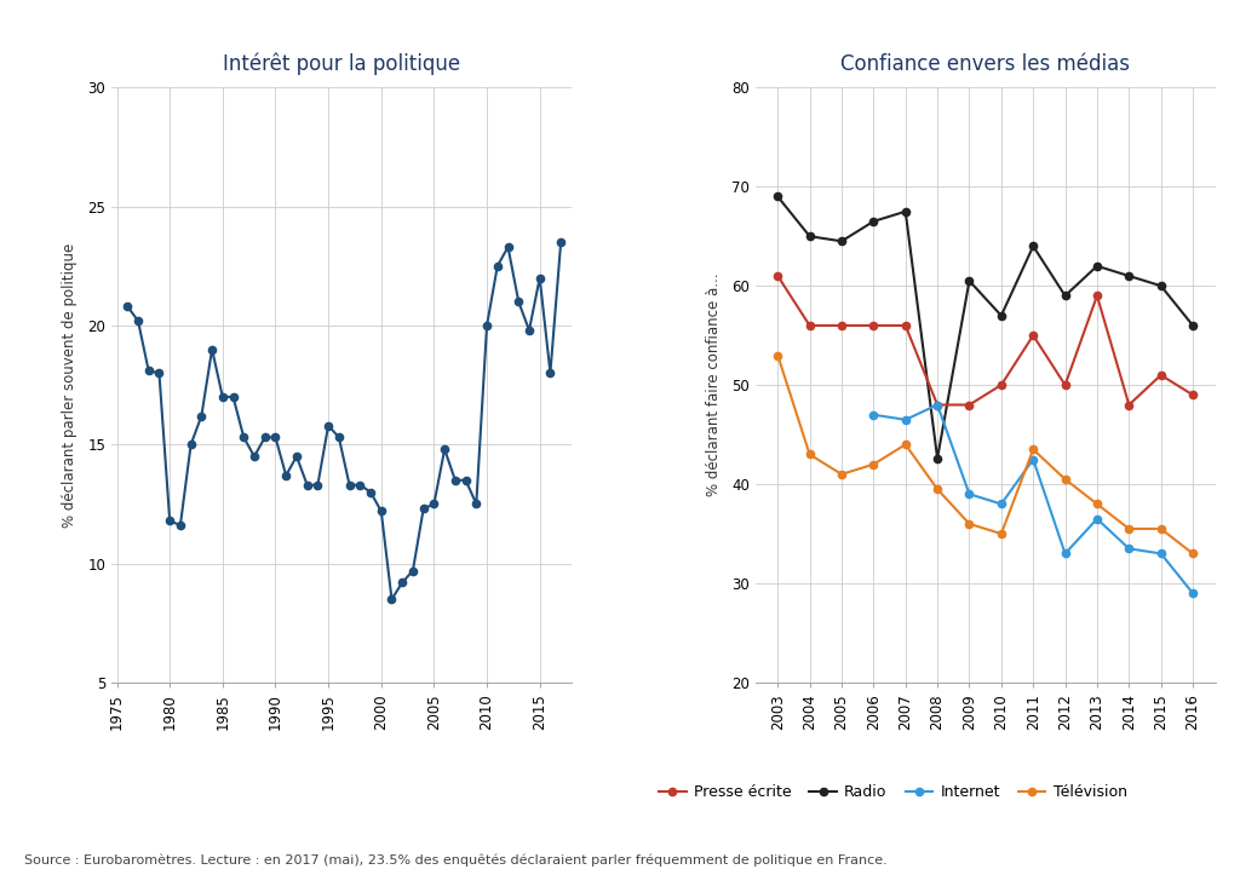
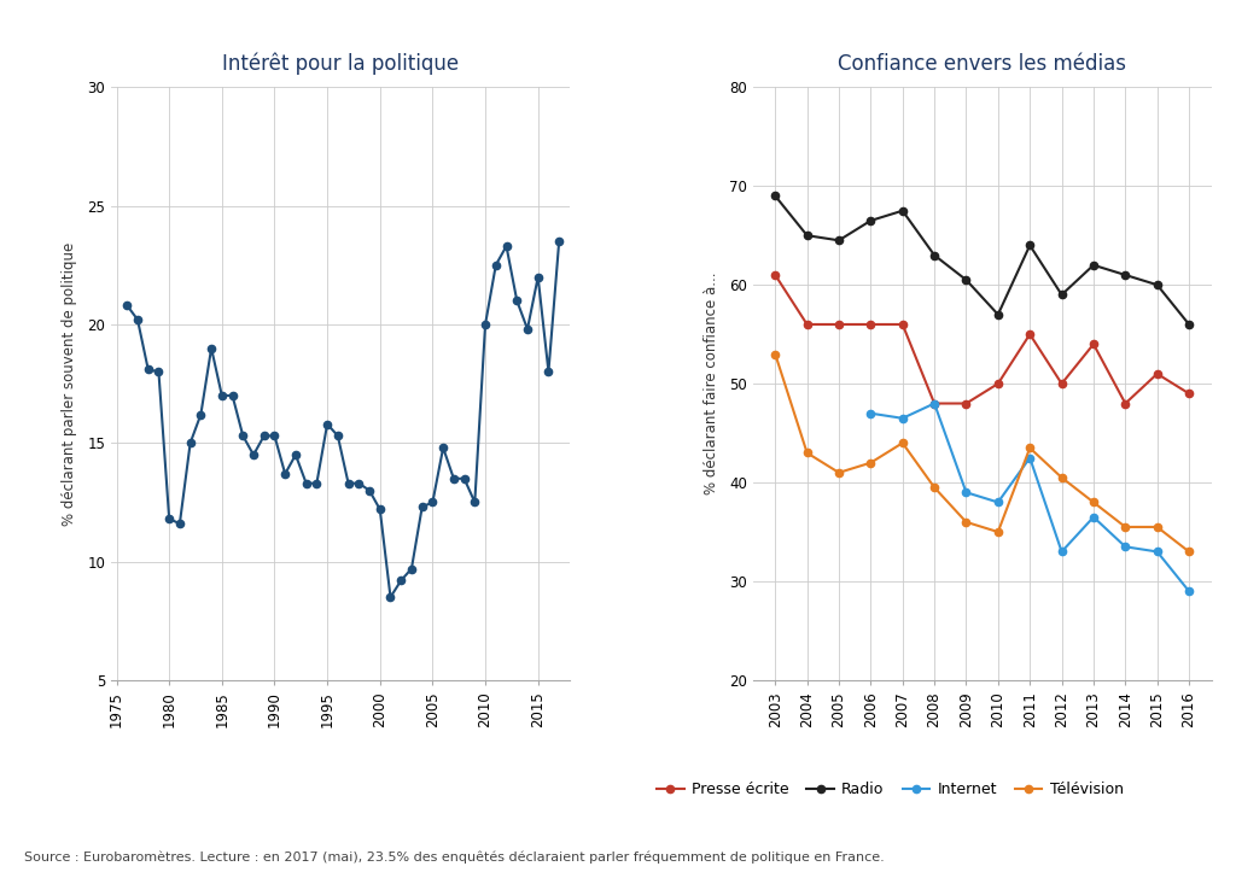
Confiance envers les médias/Radio/2008: 42.6 -> 63.0
Confiance envers les médias/Presse écrite/2013: 59 -> 54
